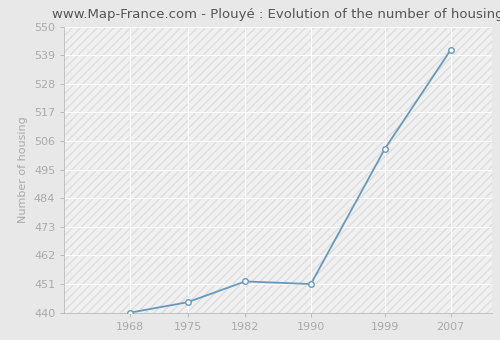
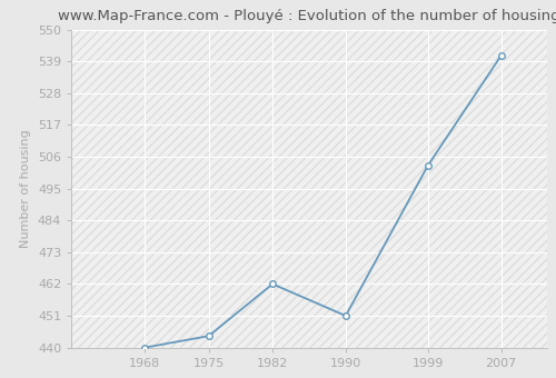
1982: 452 -> 462
